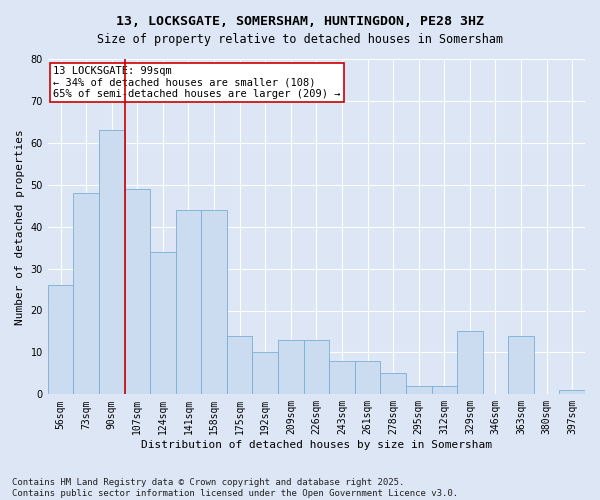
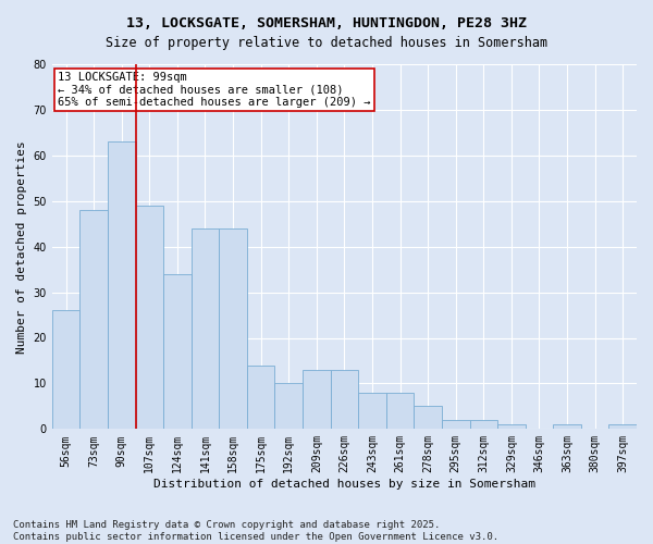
329sqm: 15 -> 1
363sqm: 14 -> 1
